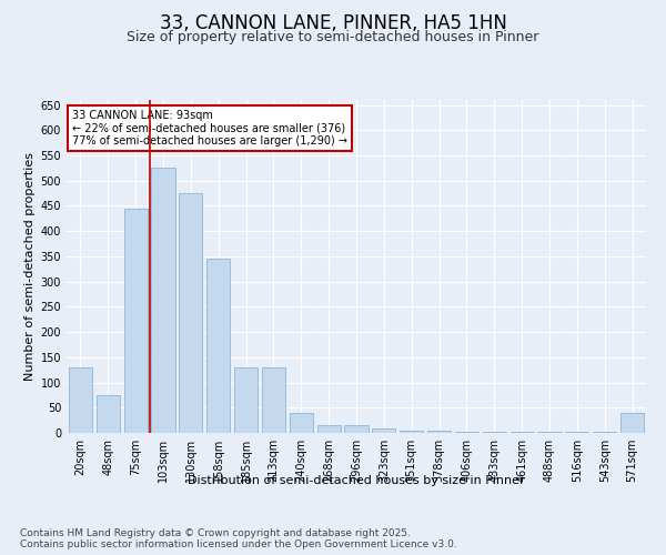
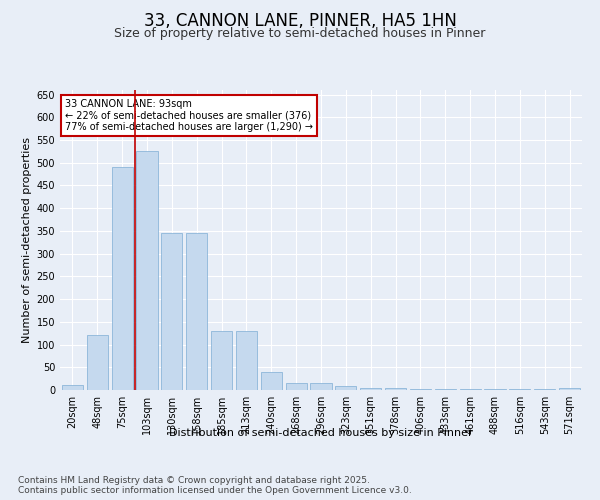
20sqm: 130 -> 10
48sqm: 75 -> 120
75sqm: 445 -> 490
130sqm: 475 -> 345
571sqm: 40 -> 5
